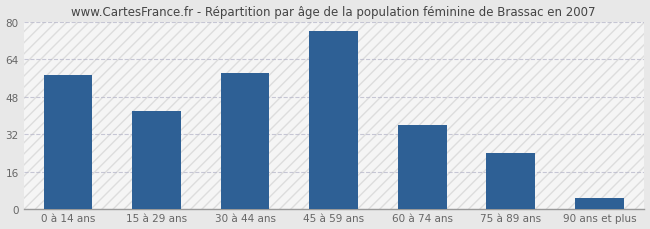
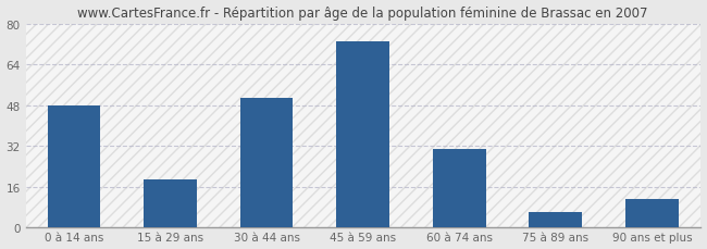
0 à 14 ans: 57 -> 48
15 à 29 ans: 42 -> 19
30 à 44 ans: 58 -> 51
45 à 59 ans: 76 -> 73
60 à 74 ans: 36 -> 31
75 à 89 ans: 24 -> 6
90 ans et plus: 5 -> 11
